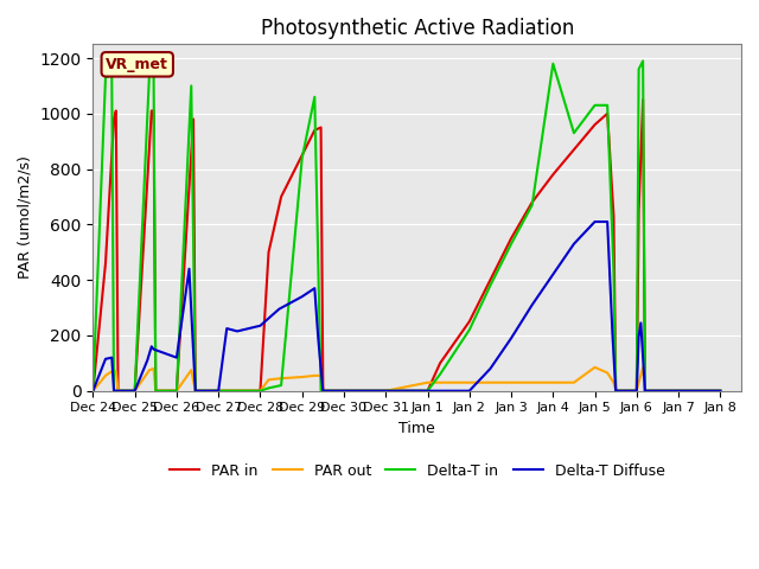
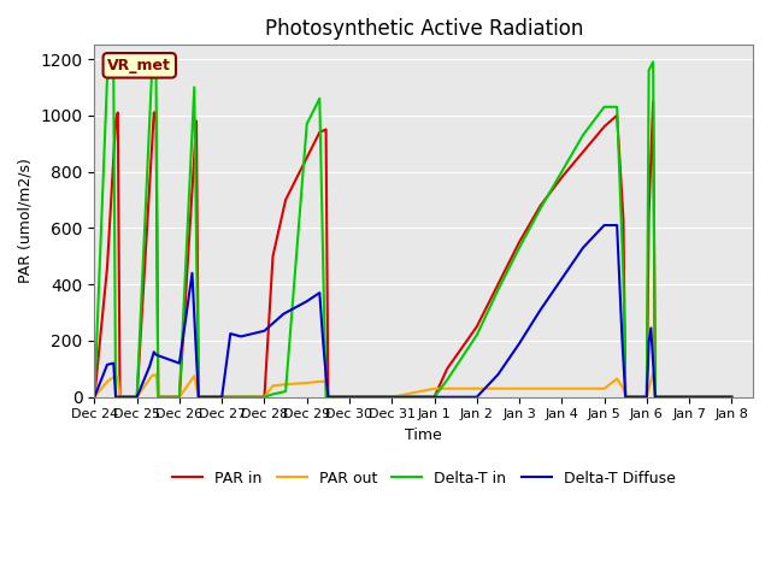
Delta-T in/Dec 29: 840 -> 970
Delta-T in/Jan 4: 1180 -> 800
PAR out/Jan 5: 85 -> 30
